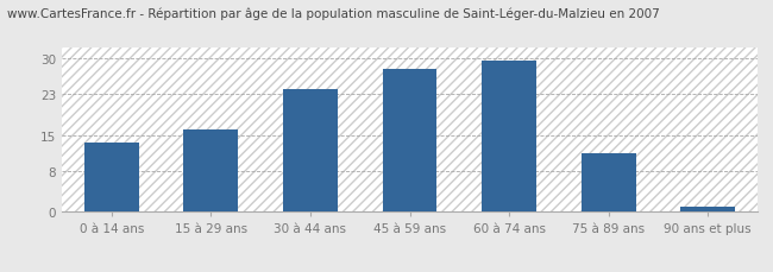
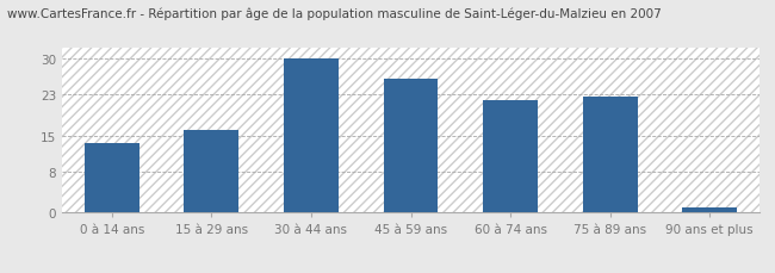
30 à 44 ans: 24.0 -> 30.0
45 à 59 ans: 28.0 -> 26.0
60 à 74 ans: 29.5 -> 22.0
75 à 89 ans: 11.5 -> 22.5
